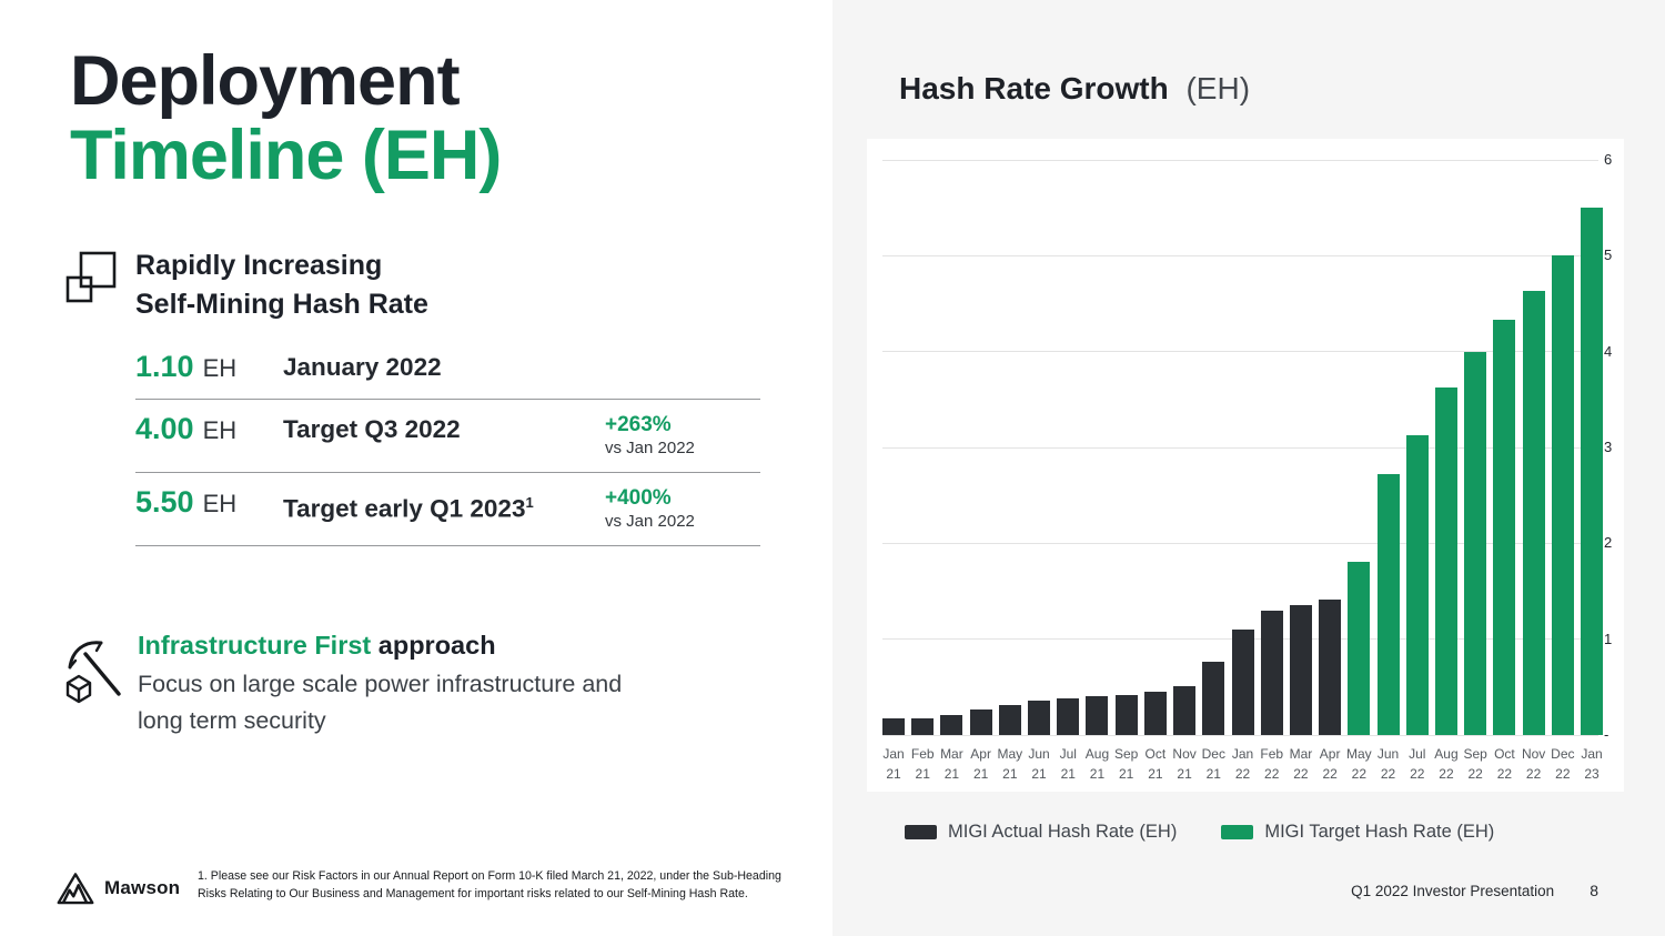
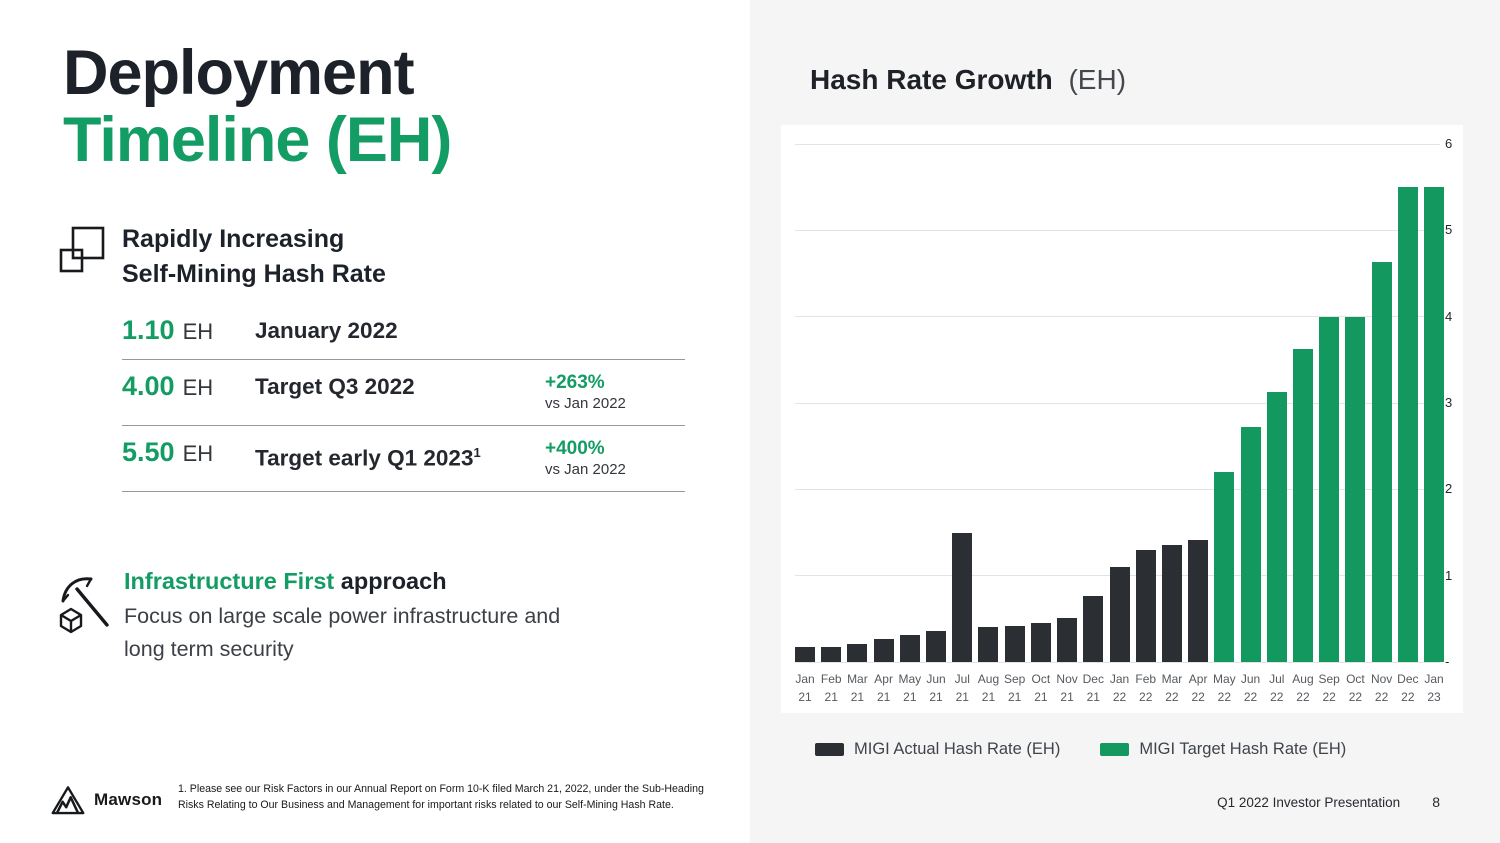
MIGI Actual Hash Rate (EH)/Jul 21: 0.4 -> 1.5
MIGI Target Hash Rate (EH)/May 22: 1.8 -> 2.2
MIGI Target Hash Rate (EH)/Oct 22: 4.3 -> 4.0
MIGI Target Hash Rate (EH)/Dec 22: 5.0 -> 5.5
